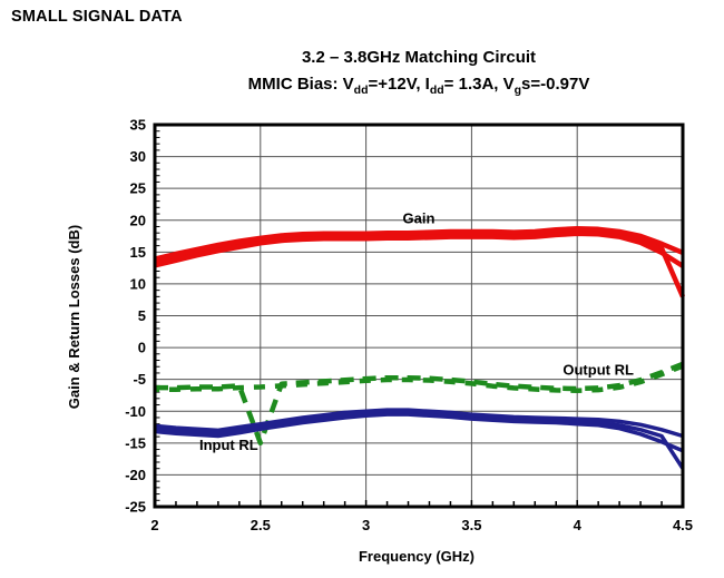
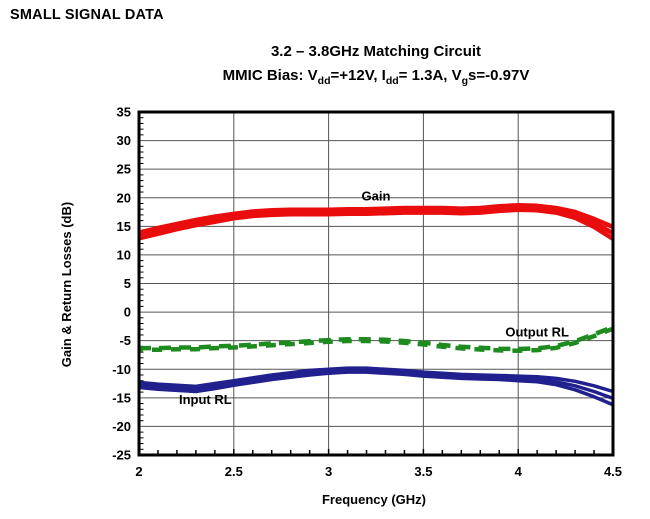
Output RL/2.5: -15 -> -6
Gain/4.5: 8 -> 14
Input RL/4.5: -19 -> -15
